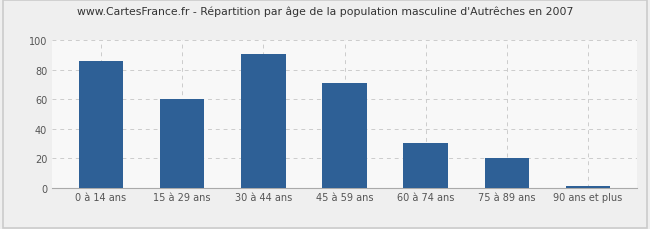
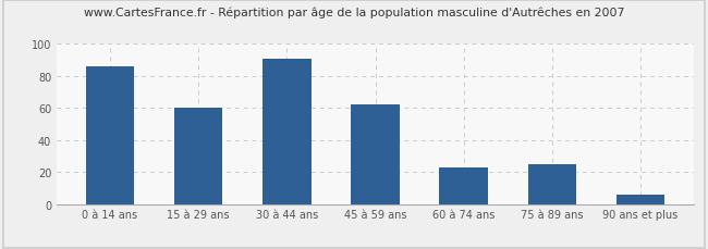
45 à 59 ans: 71 -> 62
60 à 74 ans: 30 -> 23
75 à 89 ans: 20 -> 25
90 ans et plus: 1 -> 6
